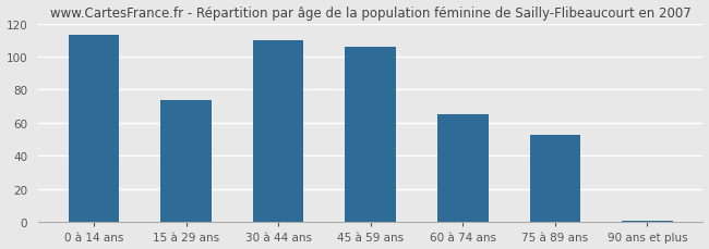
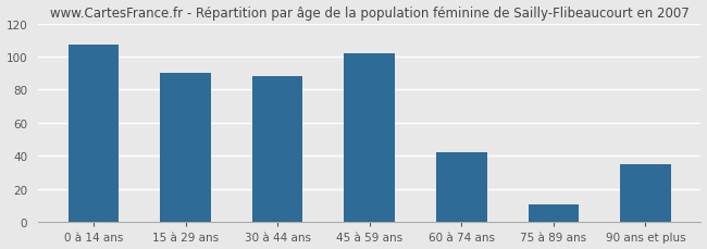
0 à 14 ans: 113 -> 107
15 à 29 ans: 74 -> 90
30 à 44 ans: 110 -> 88
45 à 59 ans: 106 -> 102
60 à 74 ans: 65 -> 42
75 à 89 ans: 53 -> 11
90 ans et plus: 1 -> 35
